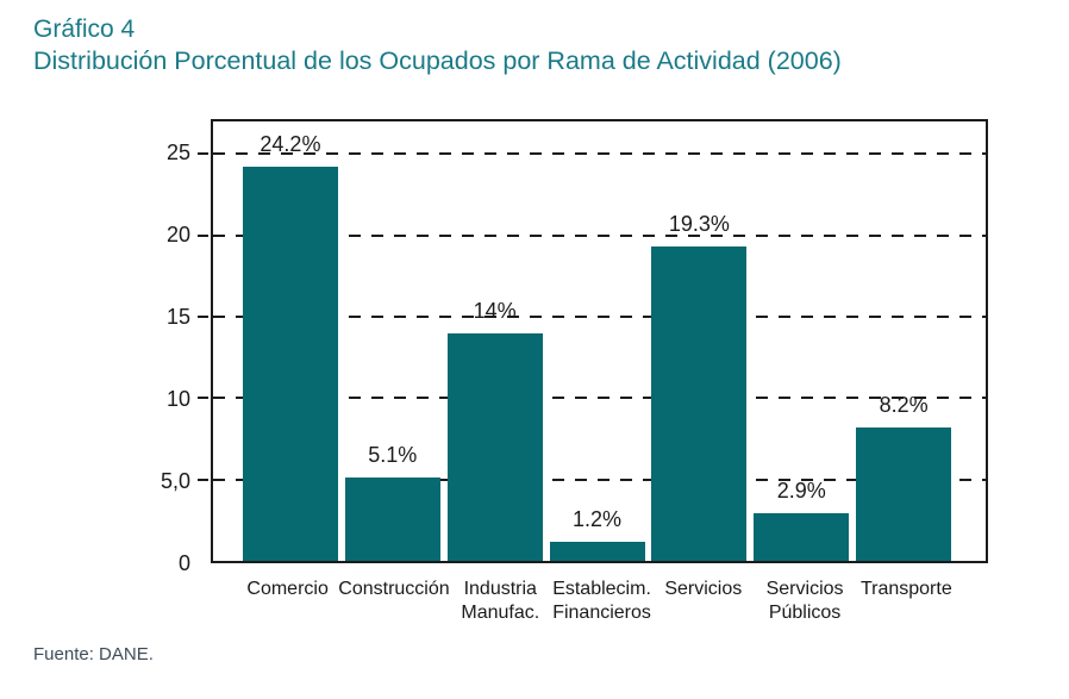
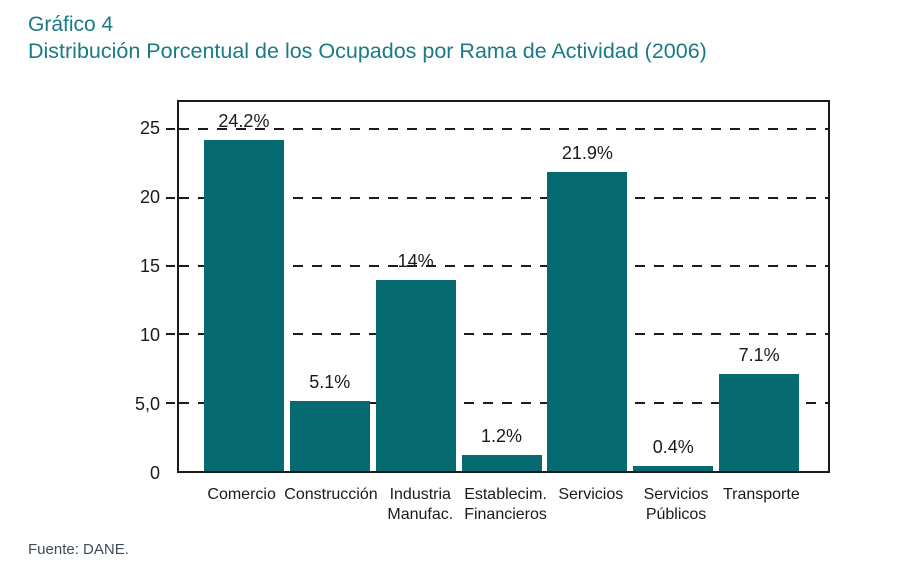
Servicios: 19.3% -> 21.9%
Servicios Públicos: 2.9% -> 0.4%
Transporte: 8.2% -> 7.1%
